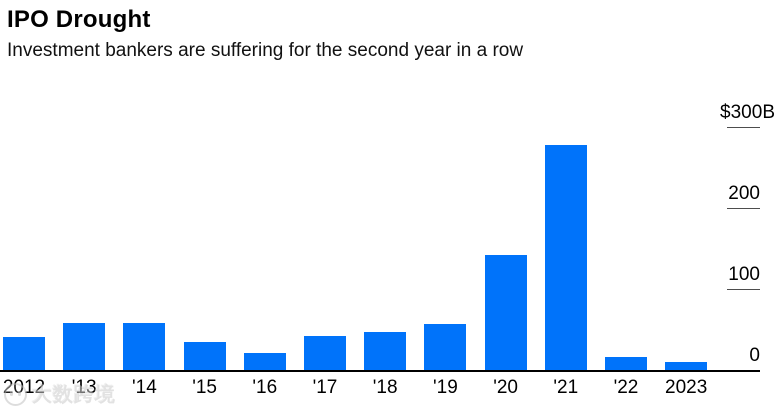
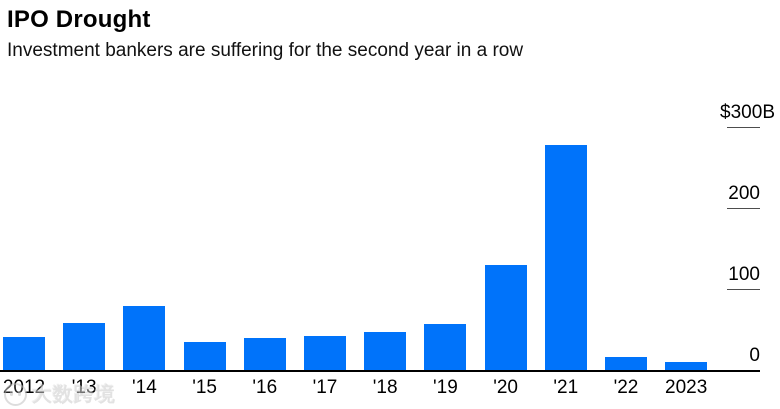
'14: 60 -> 80
'16: 20 -> 40
'20: 140 -> 130
